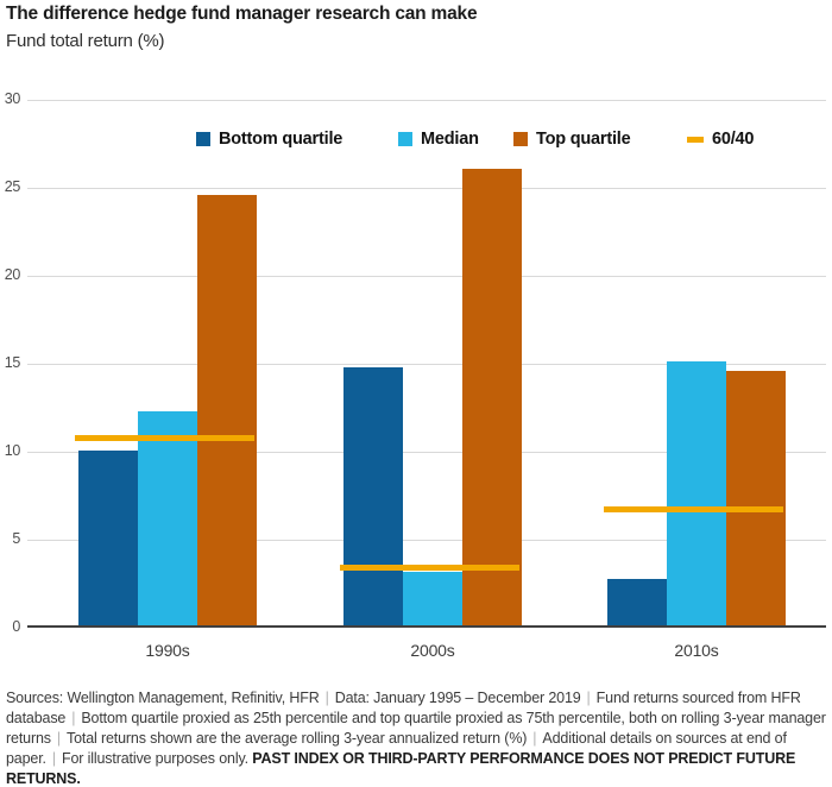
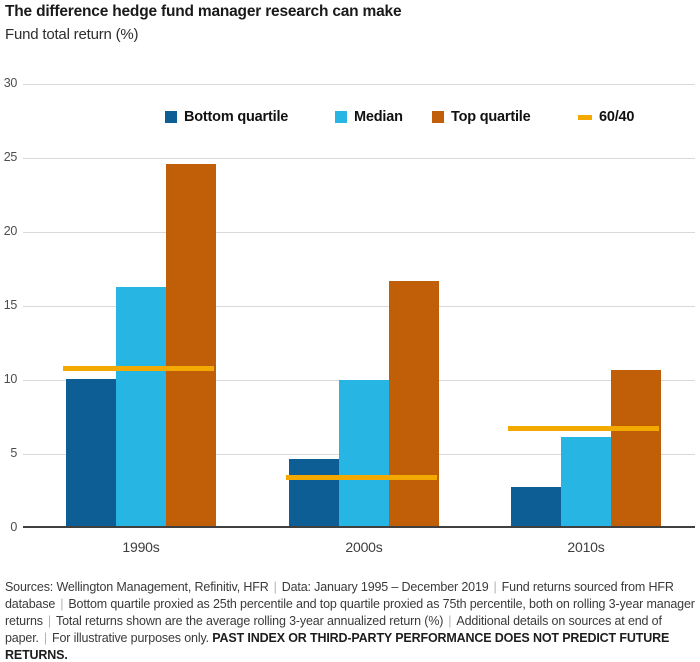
Median/1990s: 12.2 -> 16.2
Bottom quartile/2000s: 14.7 -> 4.6
Median/2000s: 3.1 -> 9.9
Top quartile/2000s: 26.0 -> 16.6
Median/2010s: 15.1 -> 6.1
Top quartile/2010s: 14.5 -> 10.6
